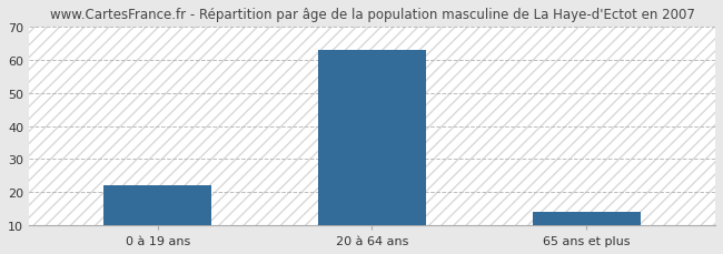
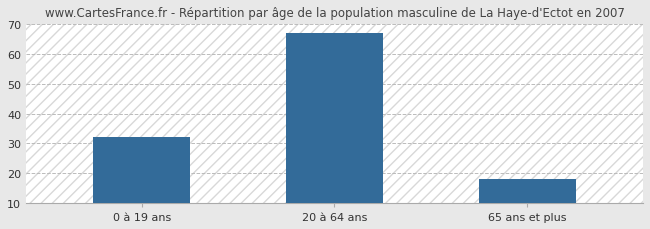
0 à 19 ans: 22 -> 32
20 à 64 ans: 63 -> 67
65 ans et plus: 14 -> 18
